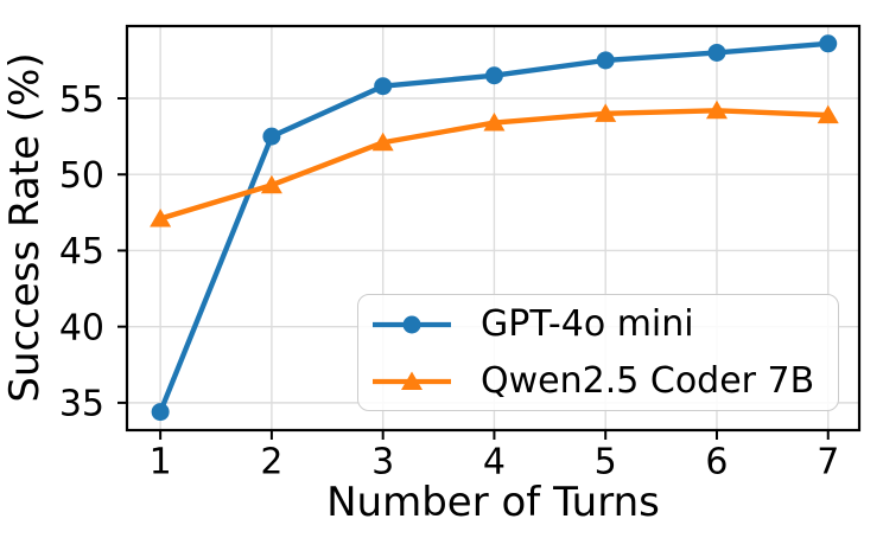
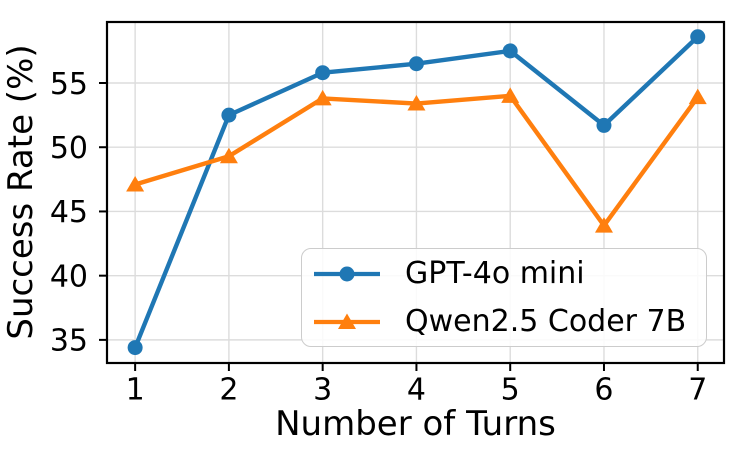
Qwen2.5 Coder 7B/3: 52.1 -> 53.8
GPT-4o mini/6: 58.0 -> 51.7
Qwen2.5 Coder 7B/6: 54.2 -> 43.9
